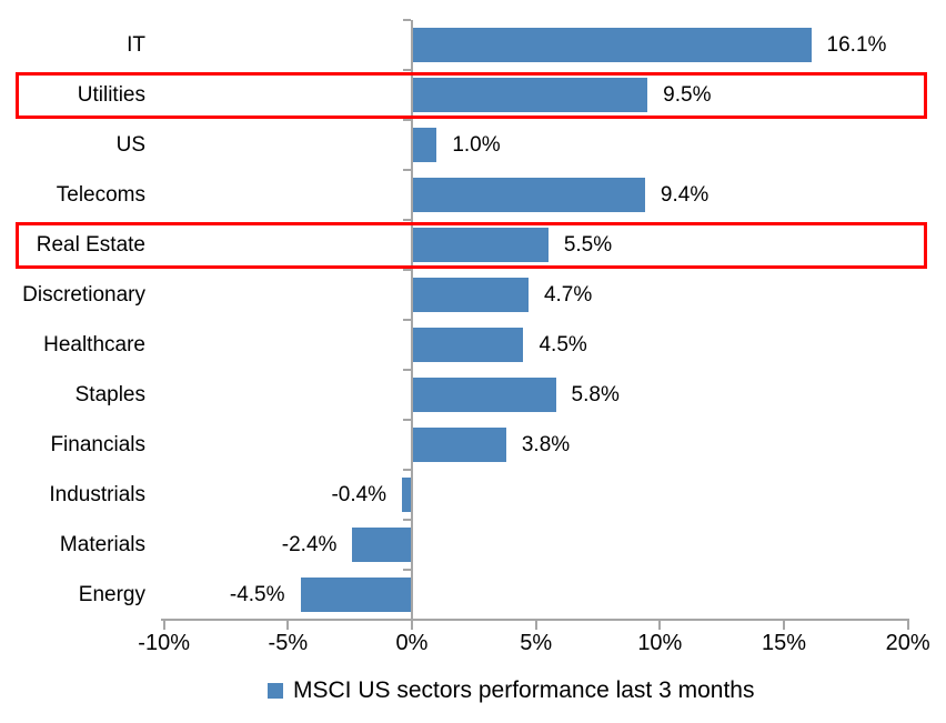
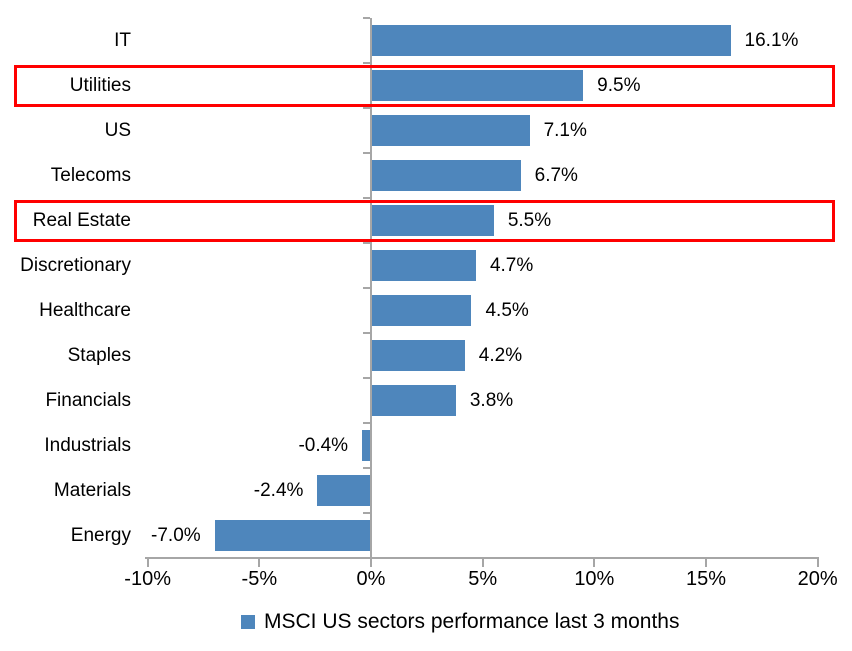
US: 1.0% -> 7.1%
Telecoms: 9.4% -> 6.7%
Staples: 5.8% -> 4.2%
Energy: -4.5% -> -7.0%
